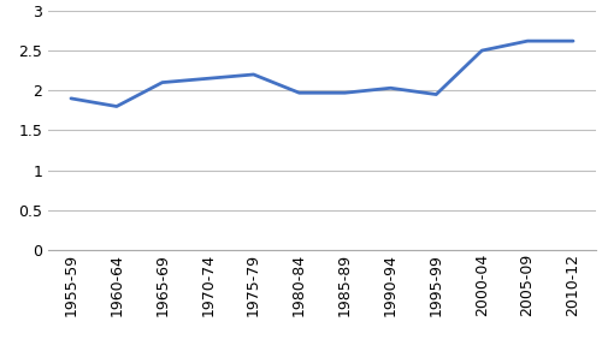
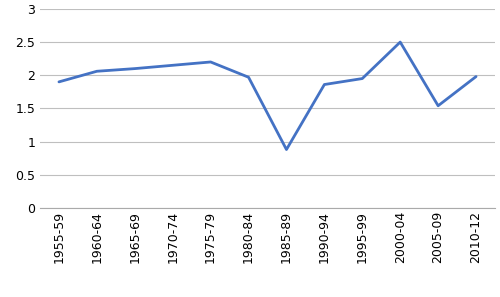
1960-64: 1.80 -> 2.06
1985-89: 1.97 -> 0.88
1990-94: 2.03 -> 1.86
2005-09: 2.62 -> 1.54
2010-12: 2.62 -> 1.98
